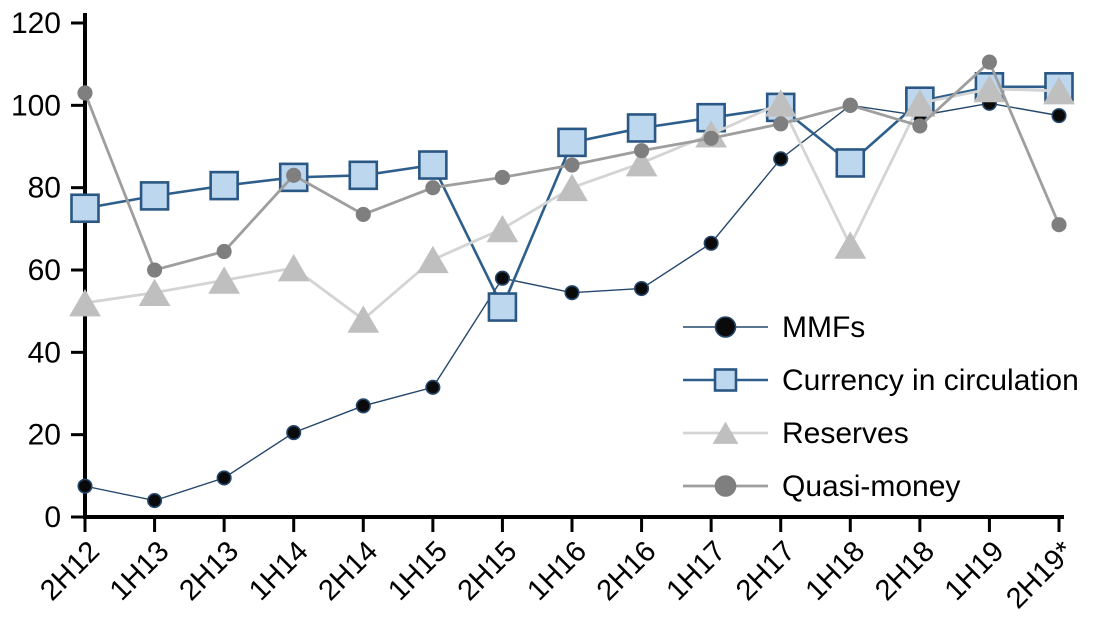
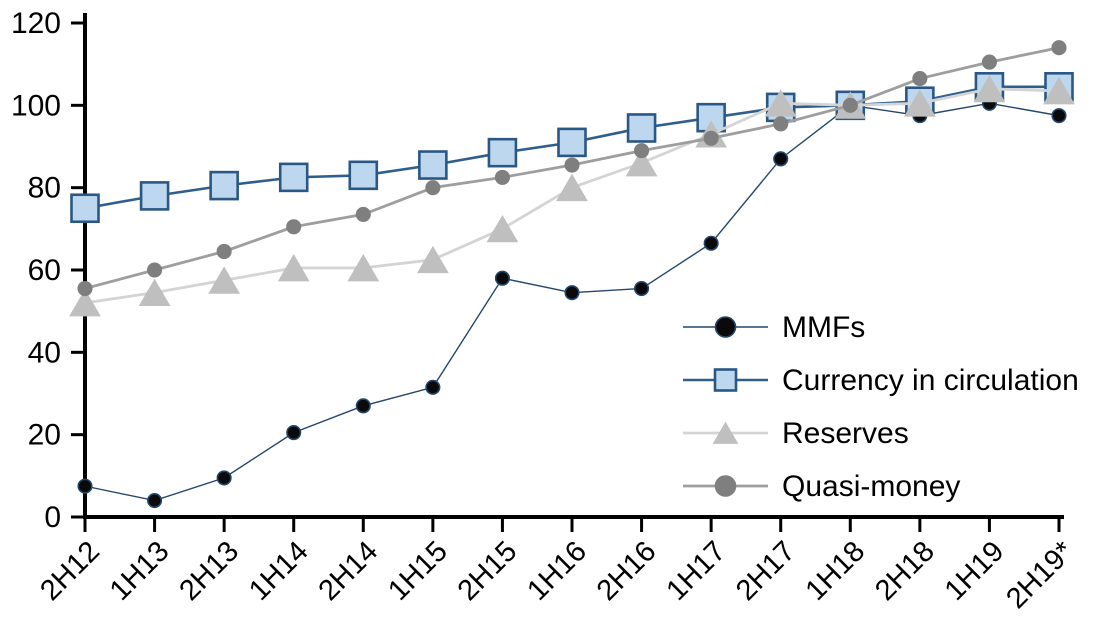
Quasi-money/2H12: 103 -> 56
Quasi-money/1H14: 83 -> 70
Reserves/2H14: 48 -> 60
Currency in circulation/2H15: 51 -> 88
Currency in circulation/1H18: 86 -> 100
Reserves/1H18: 66 -> 100
Quasi-money/2H18: 95 -> 106
Quasi-money/2H19*: 71 -> 114
